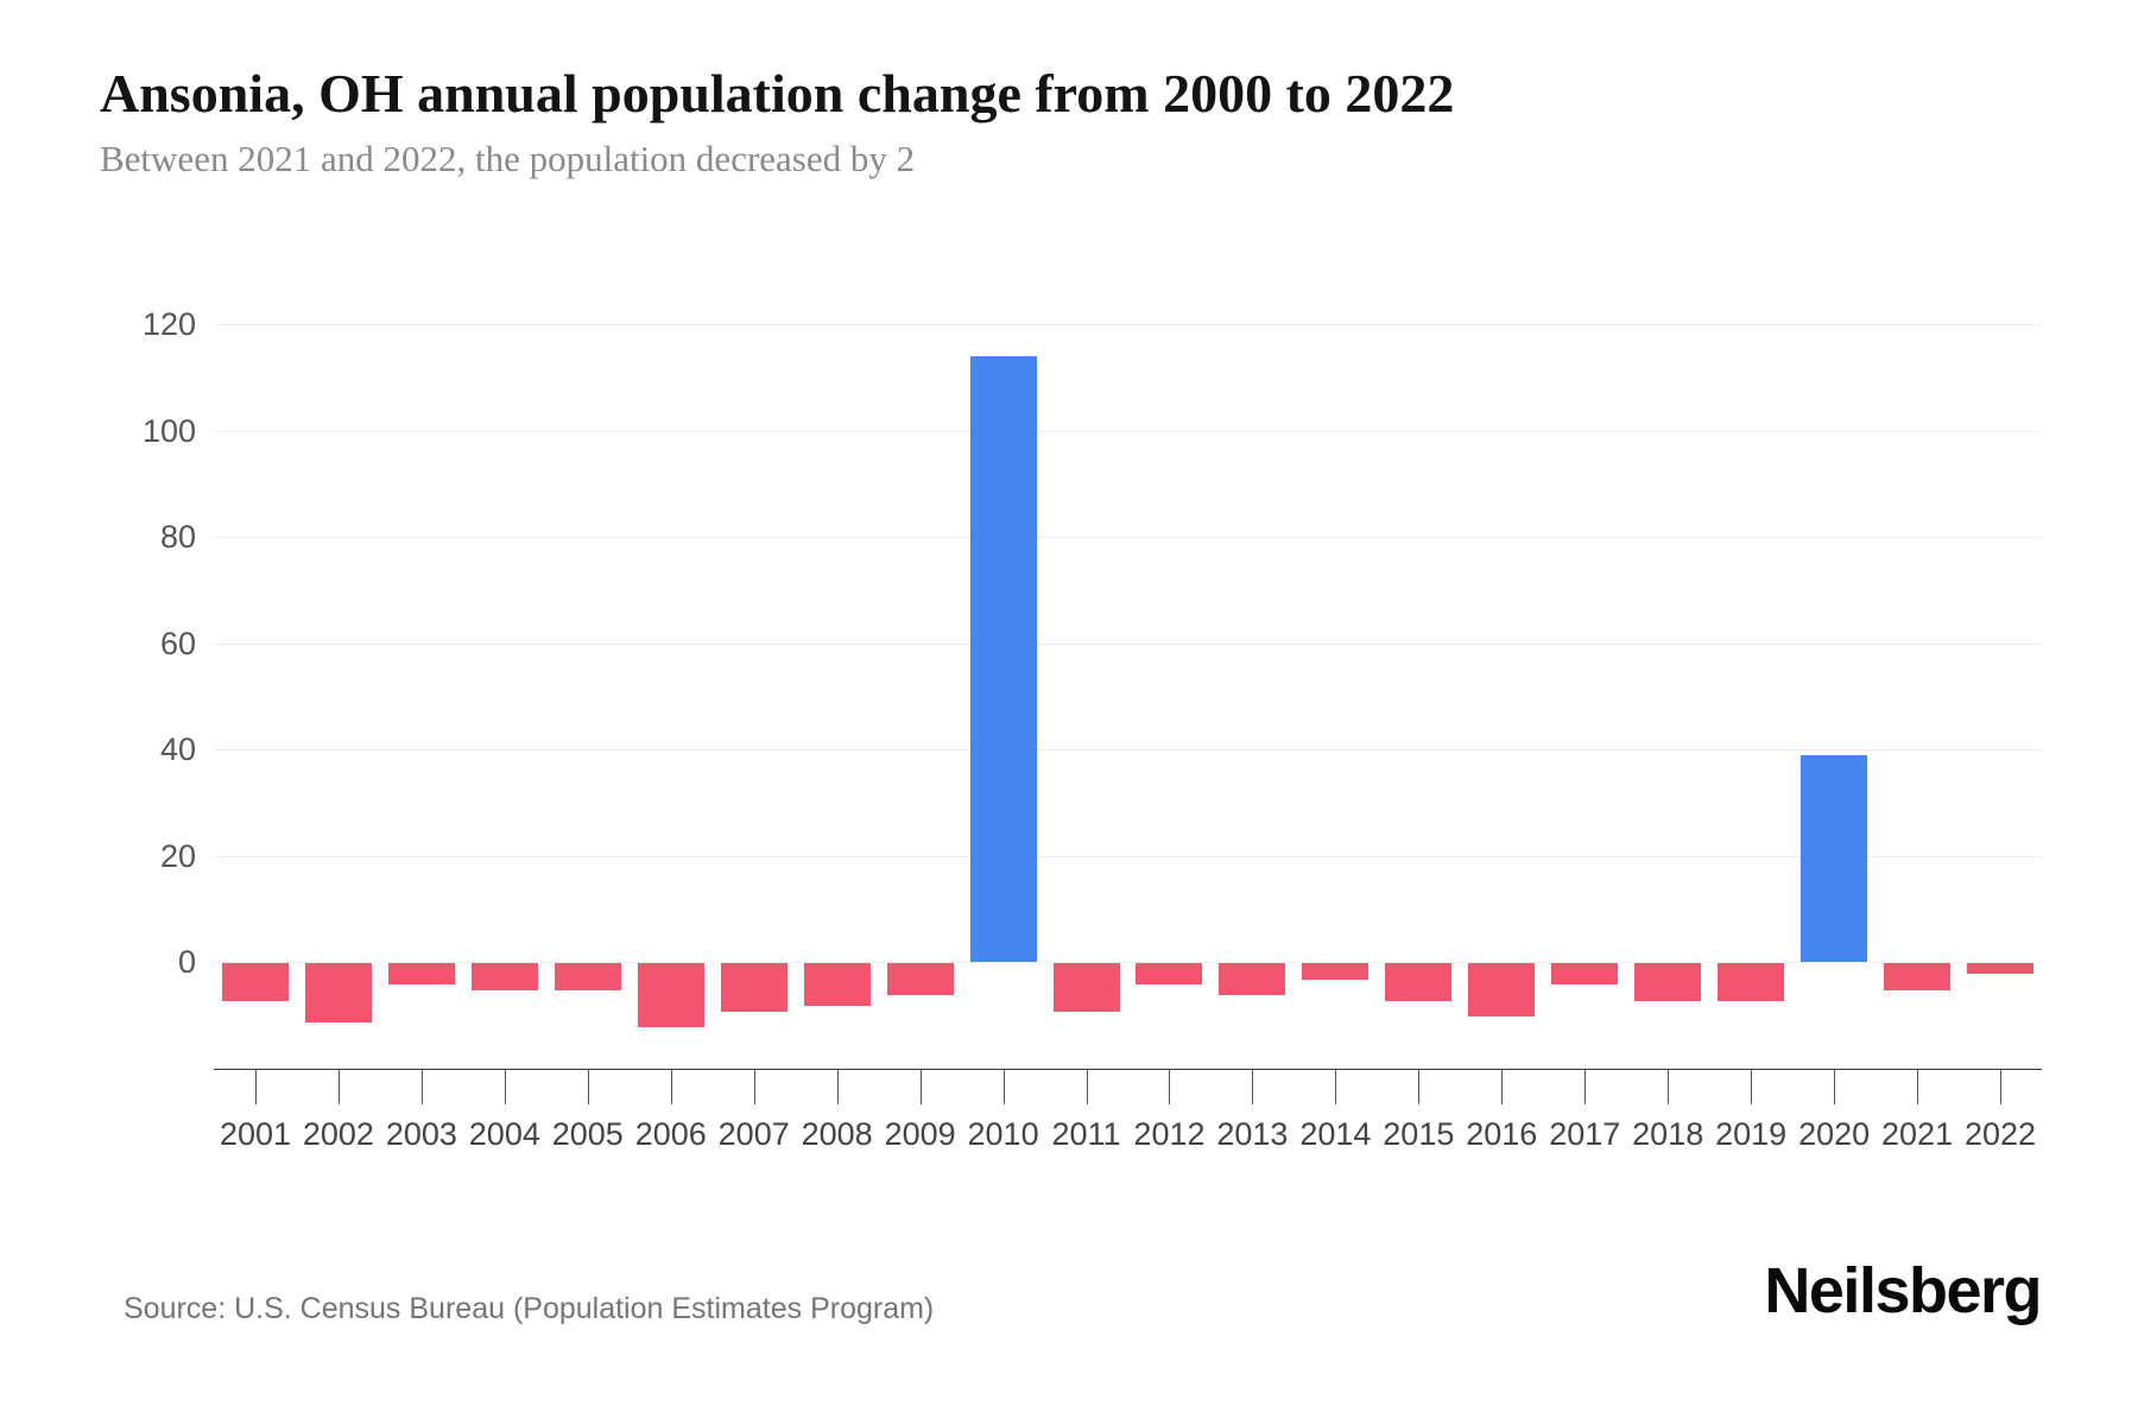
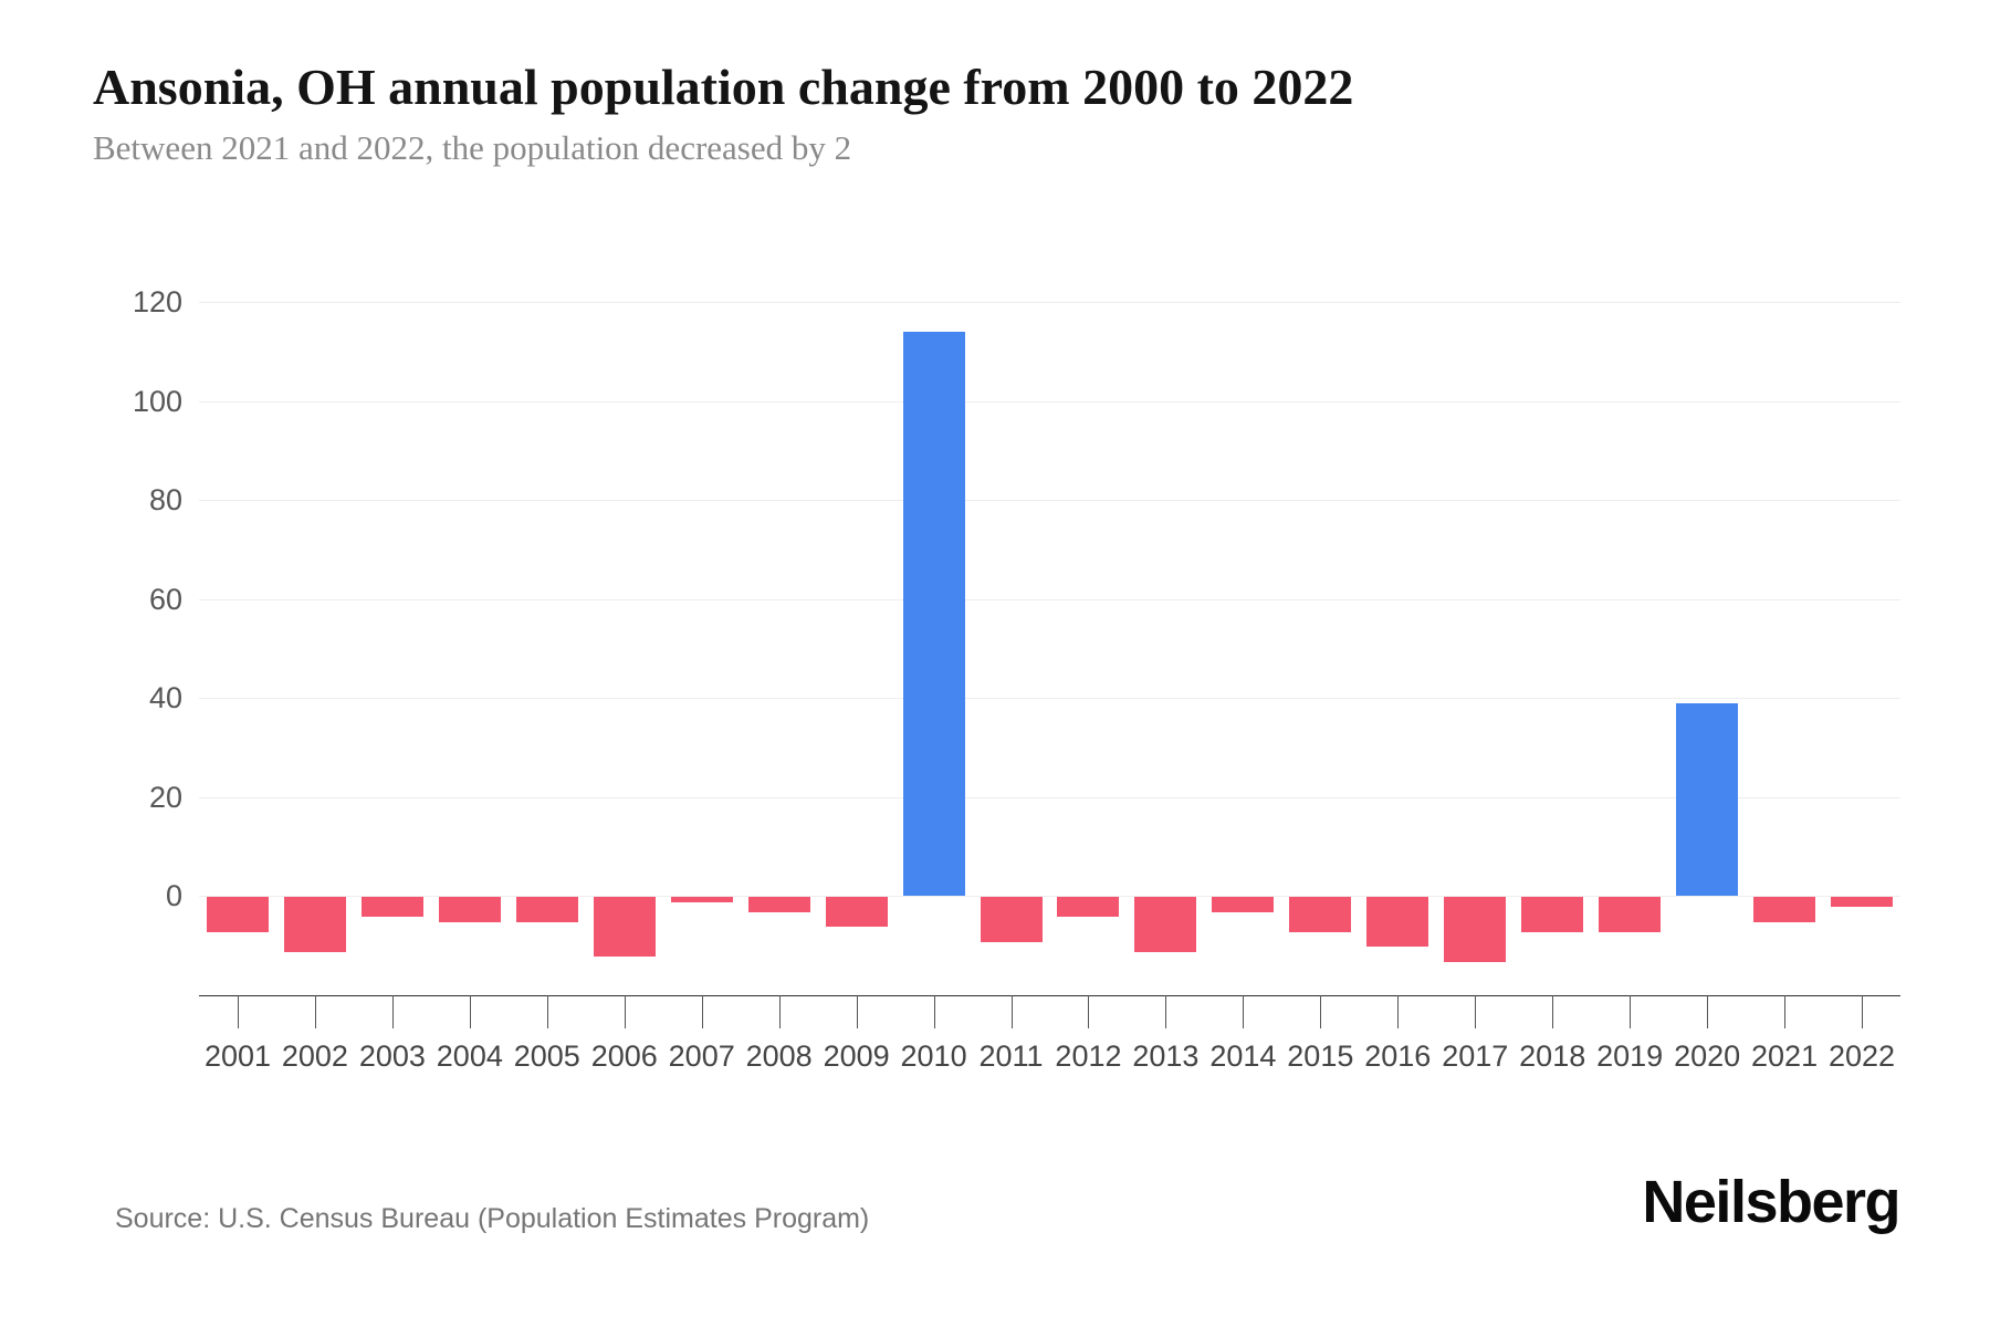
2007: -9 -> -1
2008: -8 -> -3
2013: -6 -> -11
2017: -4 -> -13
